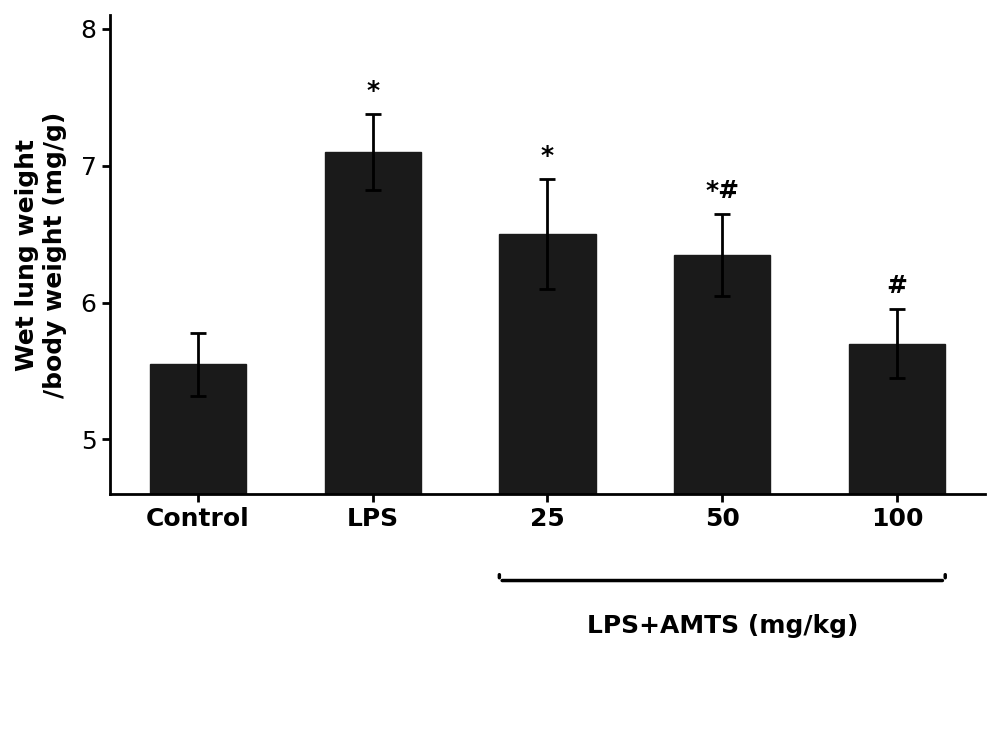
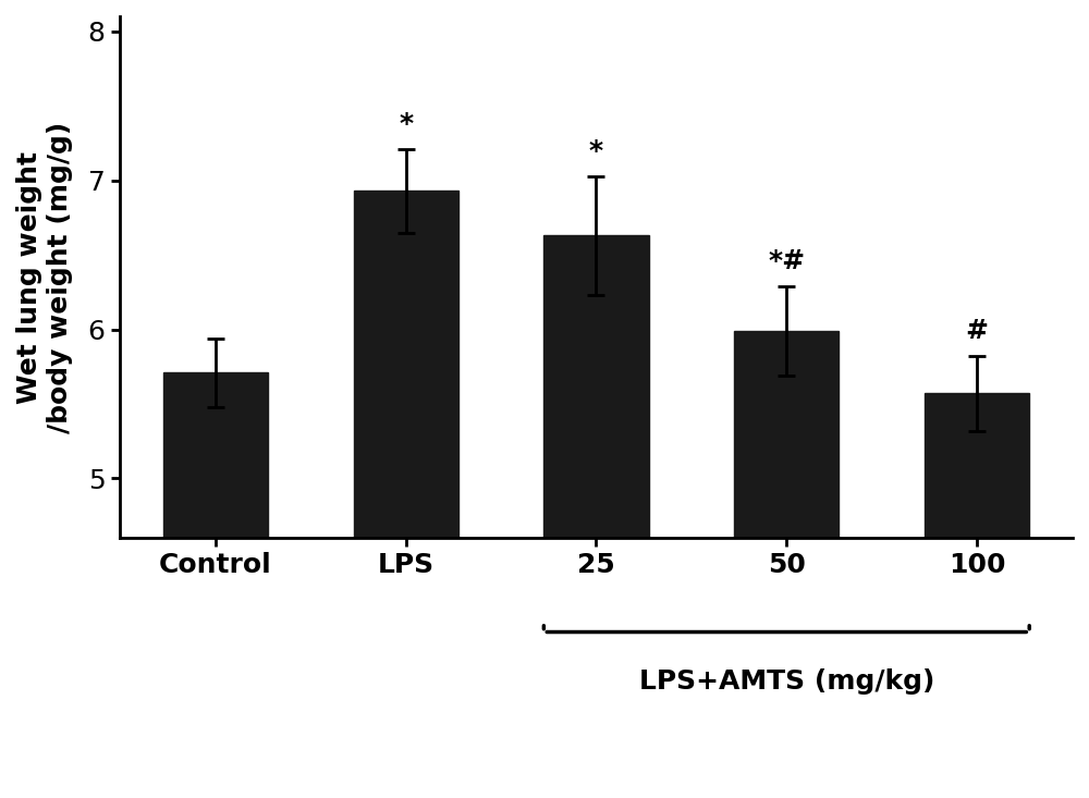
Control: 5.55 -> 5.71
LPS: 7.10 -> 6.93
25: 6.50 -> 6.63
50: 6.35 -> 5.99
100: 5.70 -> 5.57
